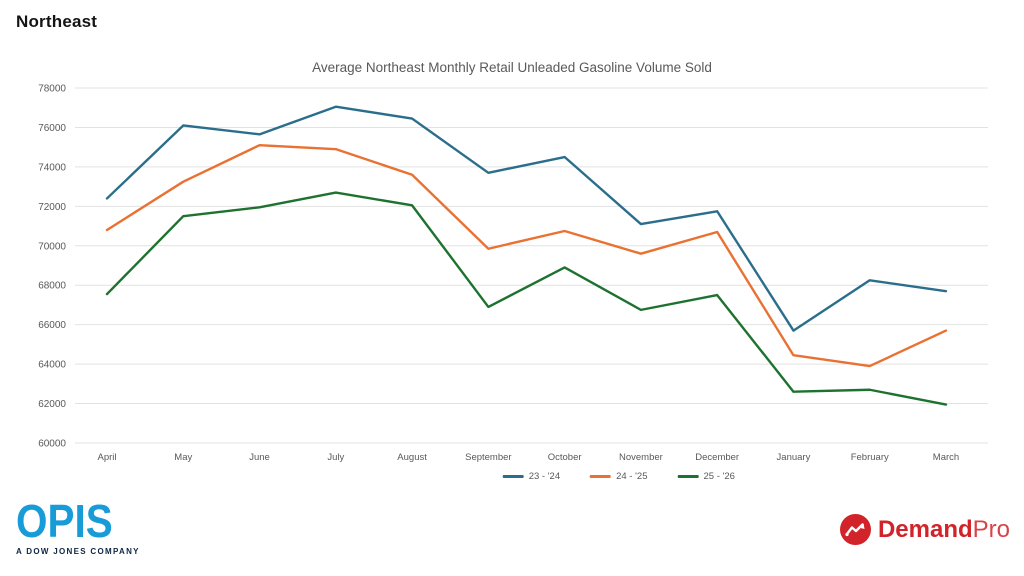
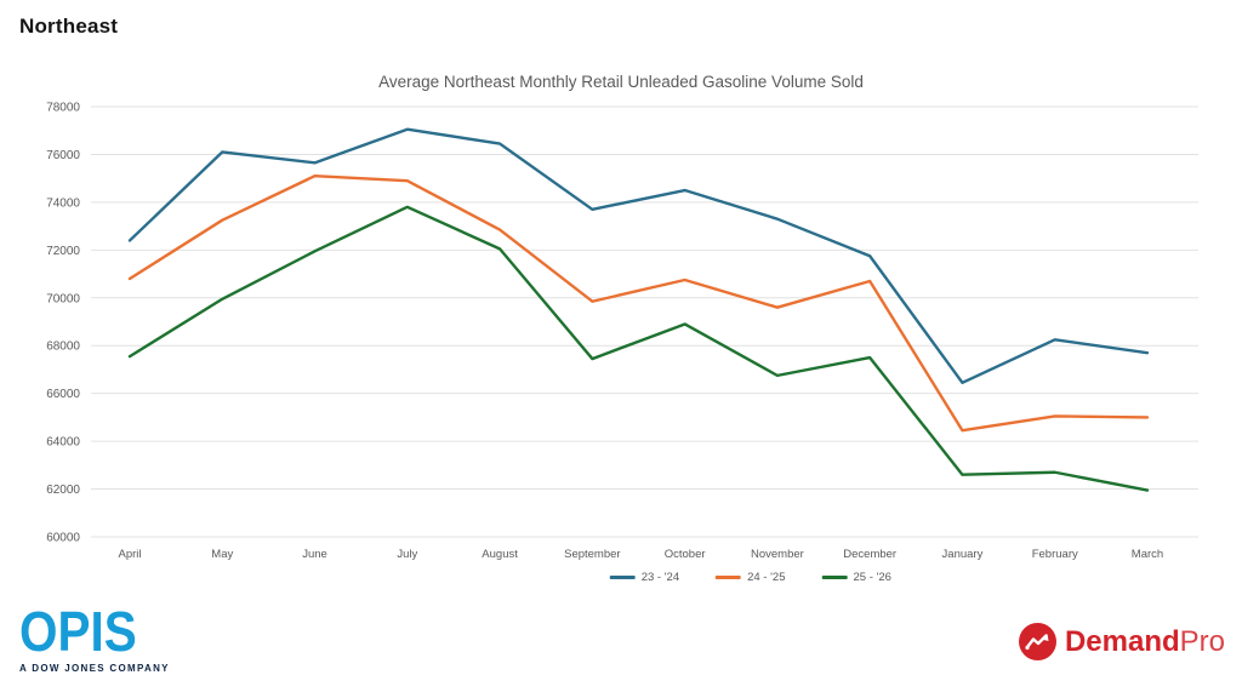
25 - '26/May: 71500 -> 70000
25 - '26/July: 72700 -> 73800
24 - '25/August: 73600 -> 72800
25 - '26/September: 66900 -> 67400
23 - '24/November: 71100 -> 73300
23 - '24/January: 65700 -> 66400
24 - '25/February: 63900 -> 65000
24 - '25/March: 65700 -> 65000
